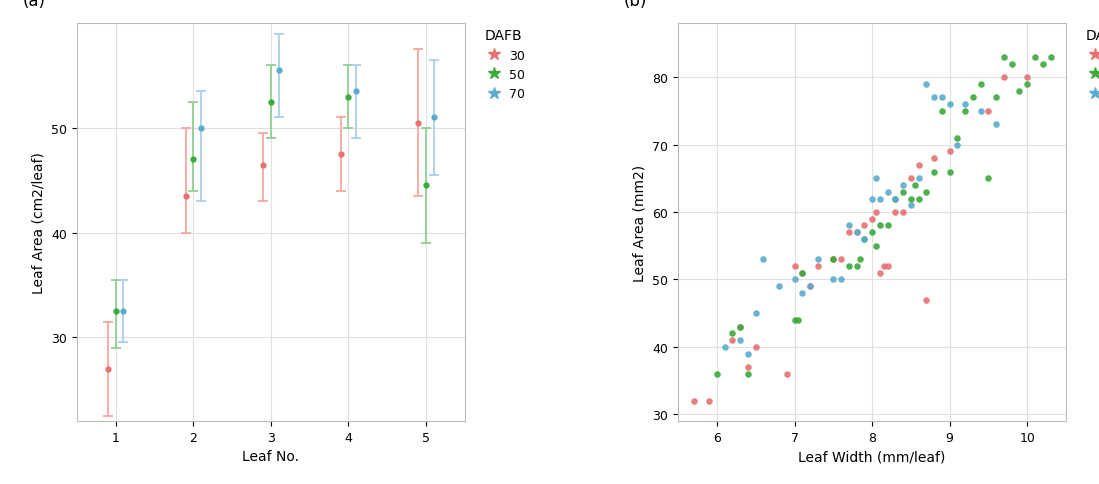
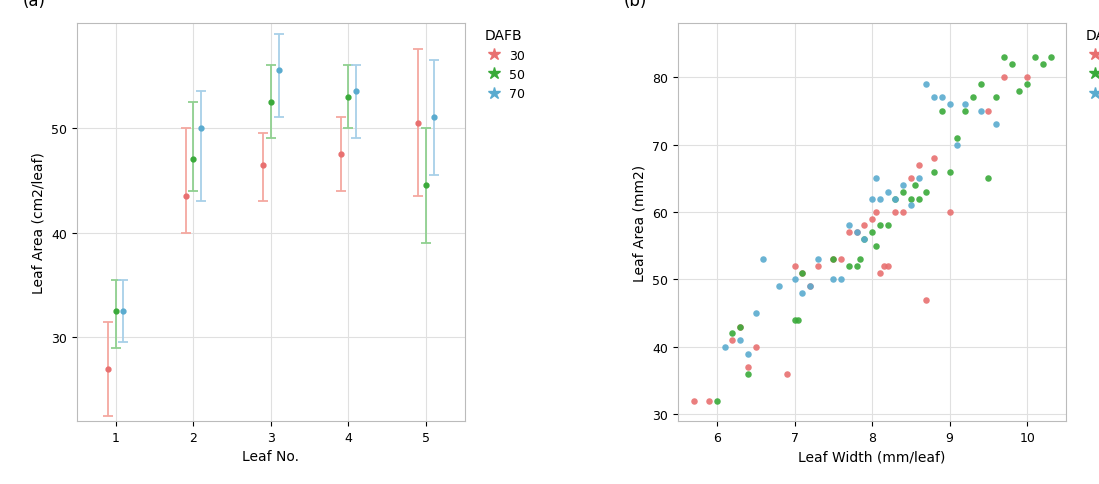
50/6: 36 -> 32
30/9: 69 -> 60
